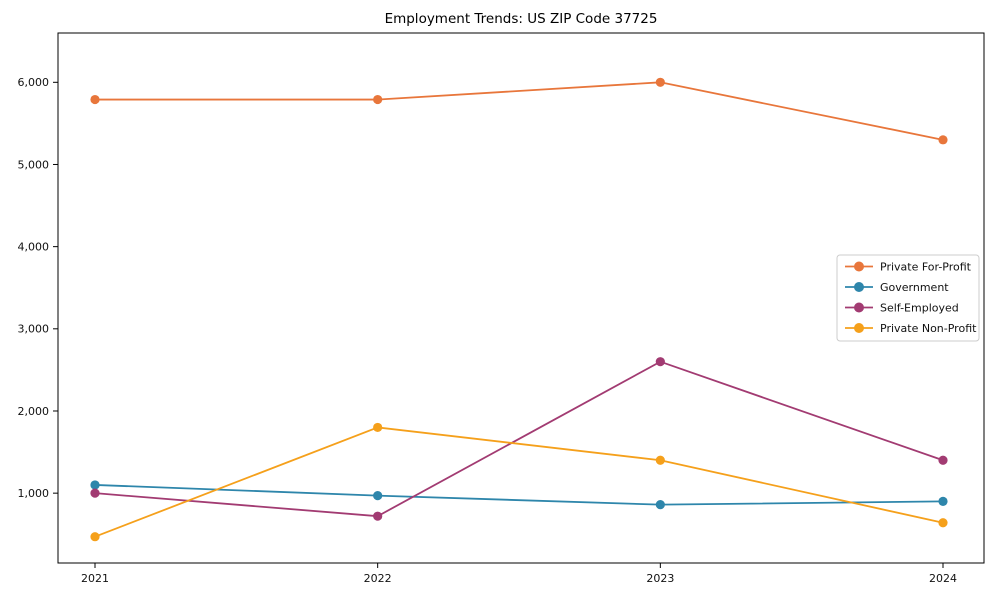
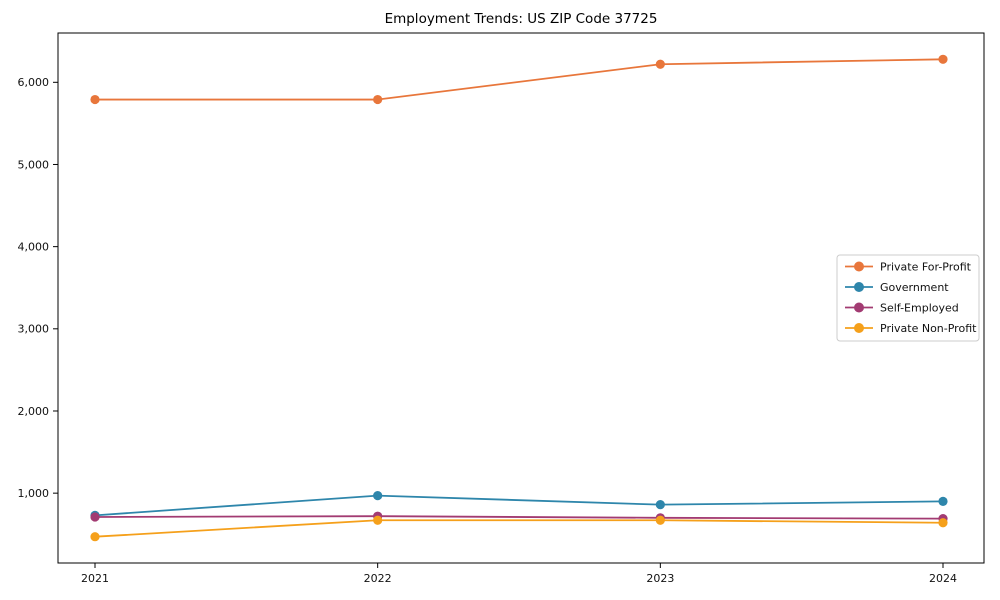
Government/2021: 1100 -> 700
Self-Employed/2021: 1000 -> 700
Private Non-Profit/2022: 1800 -> 700
Private For-Profit/2023: 6000 -> 6200
Self-Employed/2023: 2600 -> 700
Private Non-Profit/2023: 1400 -> 700
Private For-Profit/2024: 5300 -> 6300
Self-Employed/2024: 1400 -> 700
